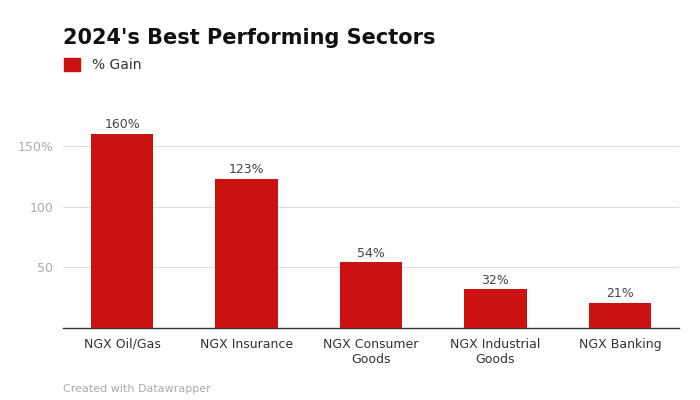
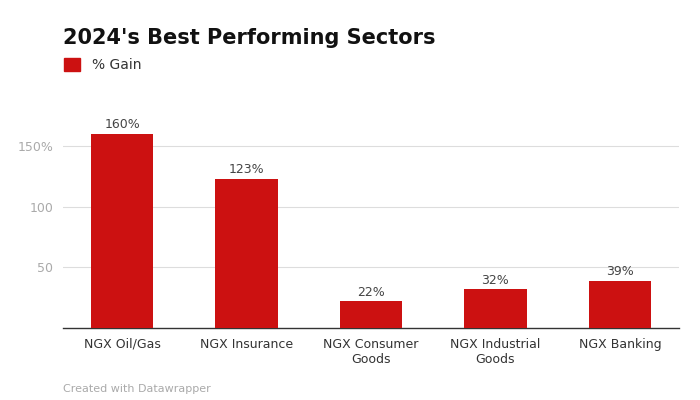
NGX Consumer Goods: 54% -> 22%
NGX Banking: 21% -> 39%
